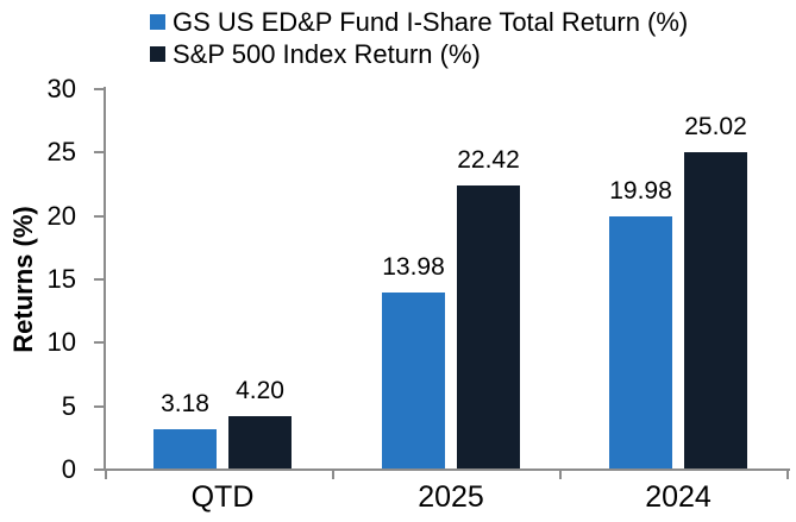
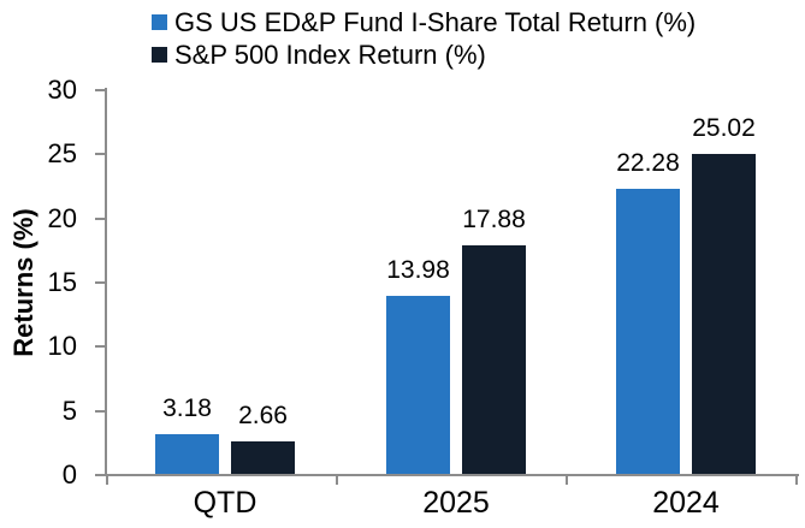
S&P 500 Index Return (%)/QTD: 4.20 -> 2.66
S&P 500 Index Return (%)/2025: 22.42 -> 17.88
GS US ED&P Fund I-Share Total Return (%)/2024: 19.98 -> 22.28
